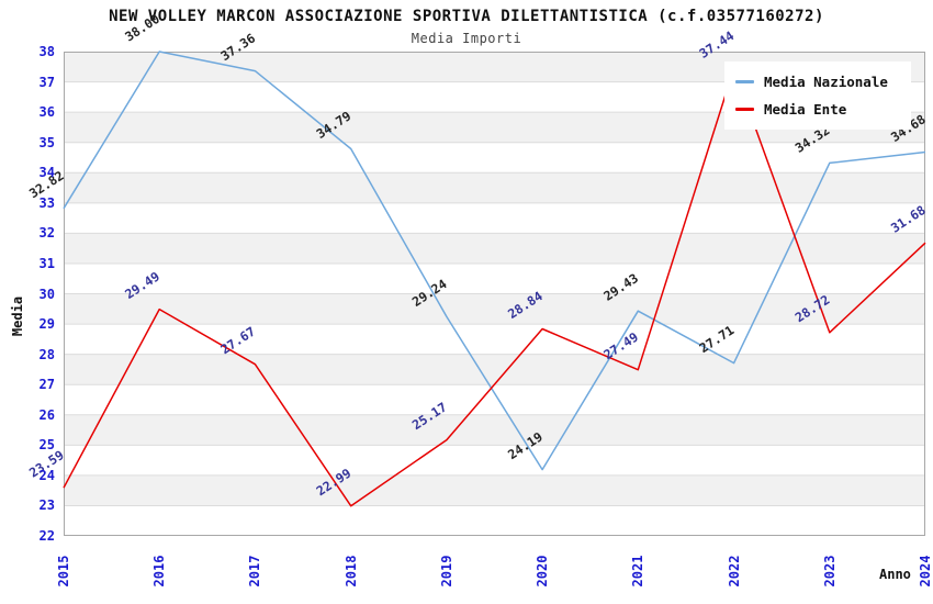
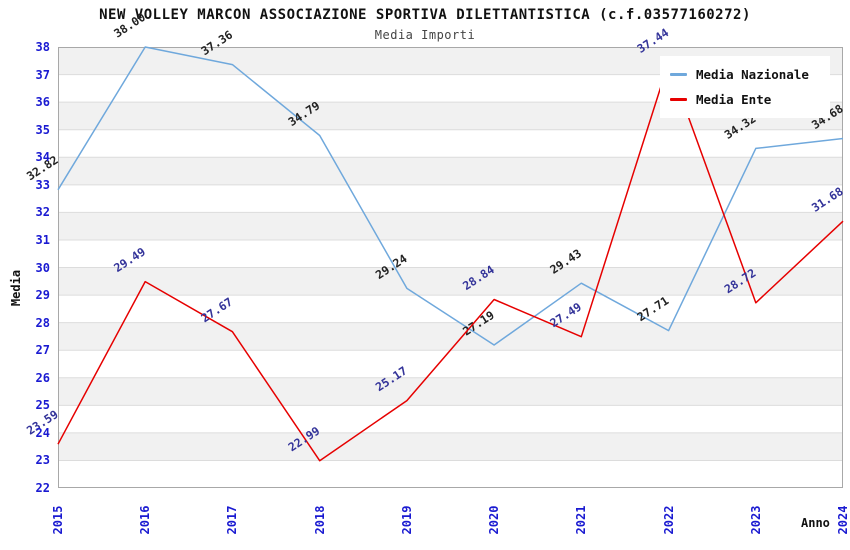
Media Nazionale/2020: 24.19 -> 27.19
